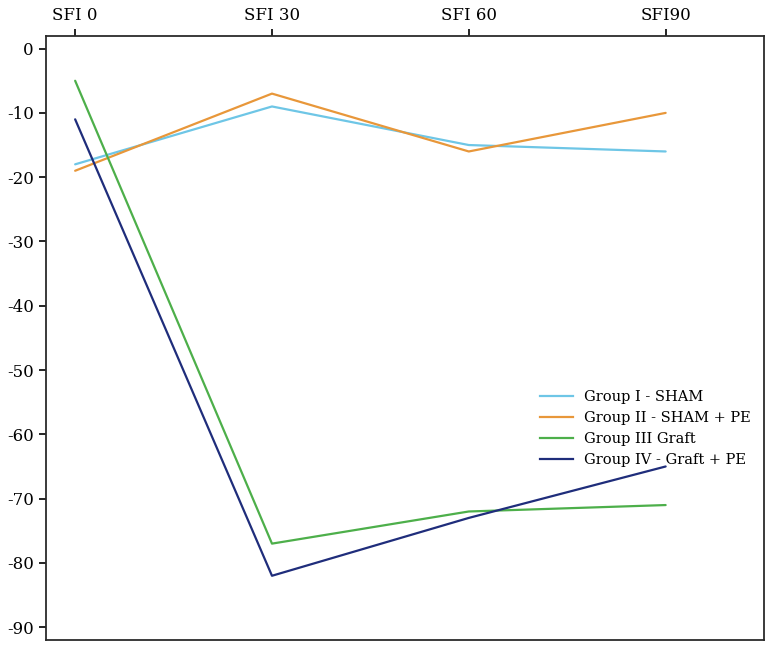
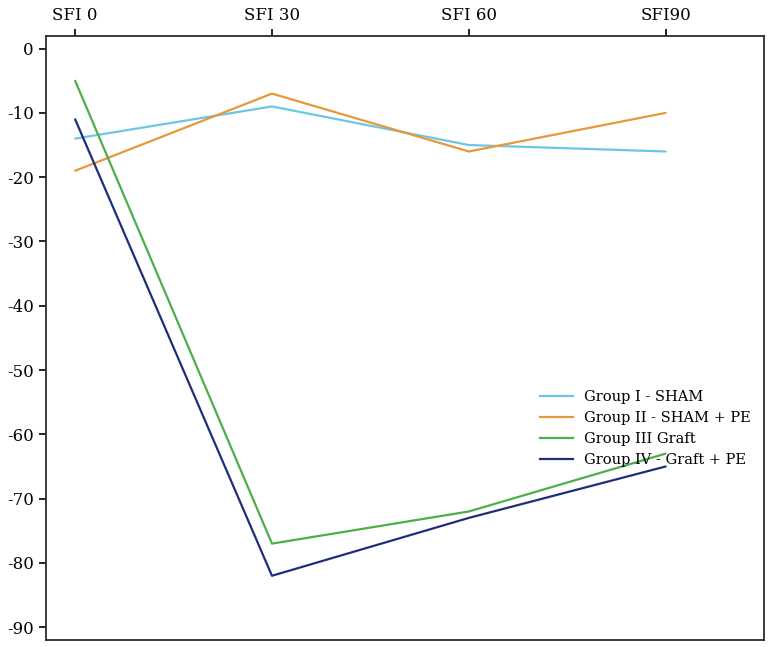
Group I - SHAM/SFI 0: -18 -> -14
Group III Graft/SFI90: -71 -> -63
